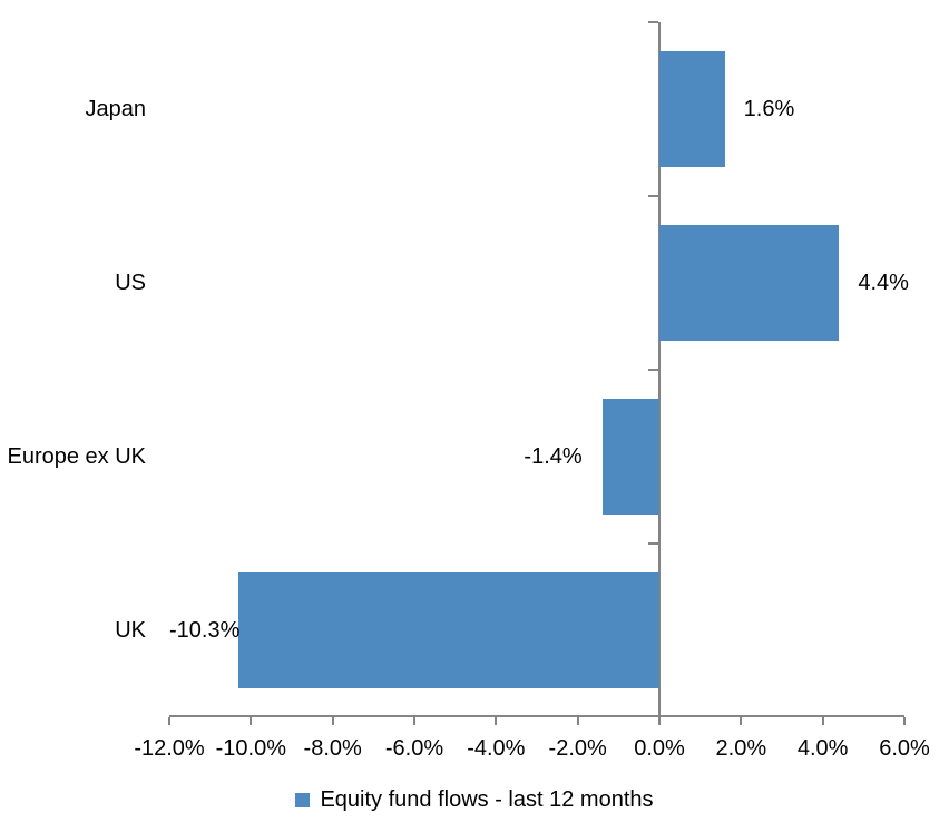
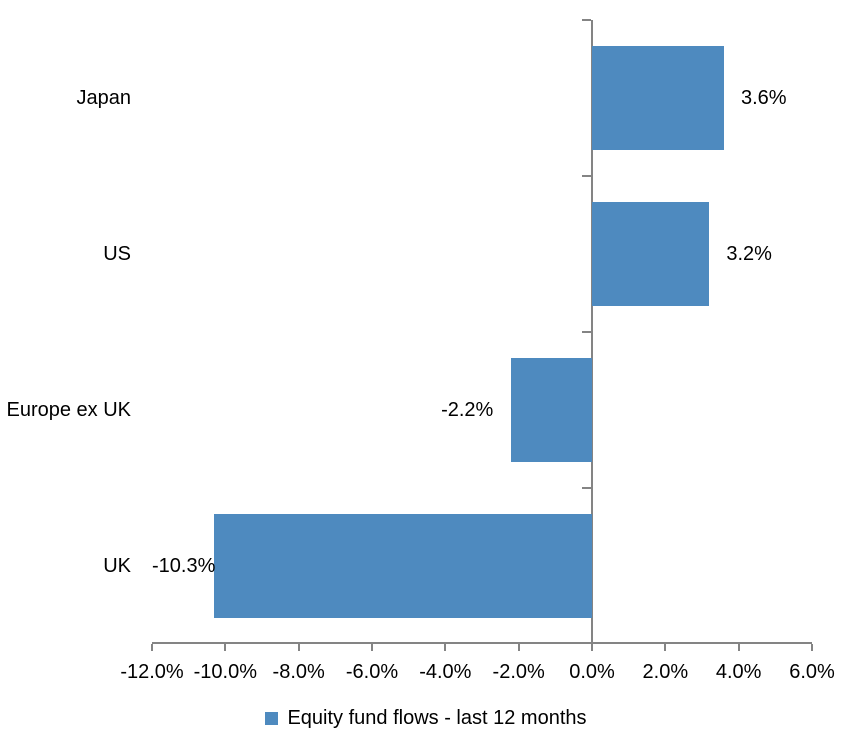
Japan: 1.6% -> 3.6%
US: 4.4% -> 3.2%
Europe ex UK: -1.4% -> -2.2%
